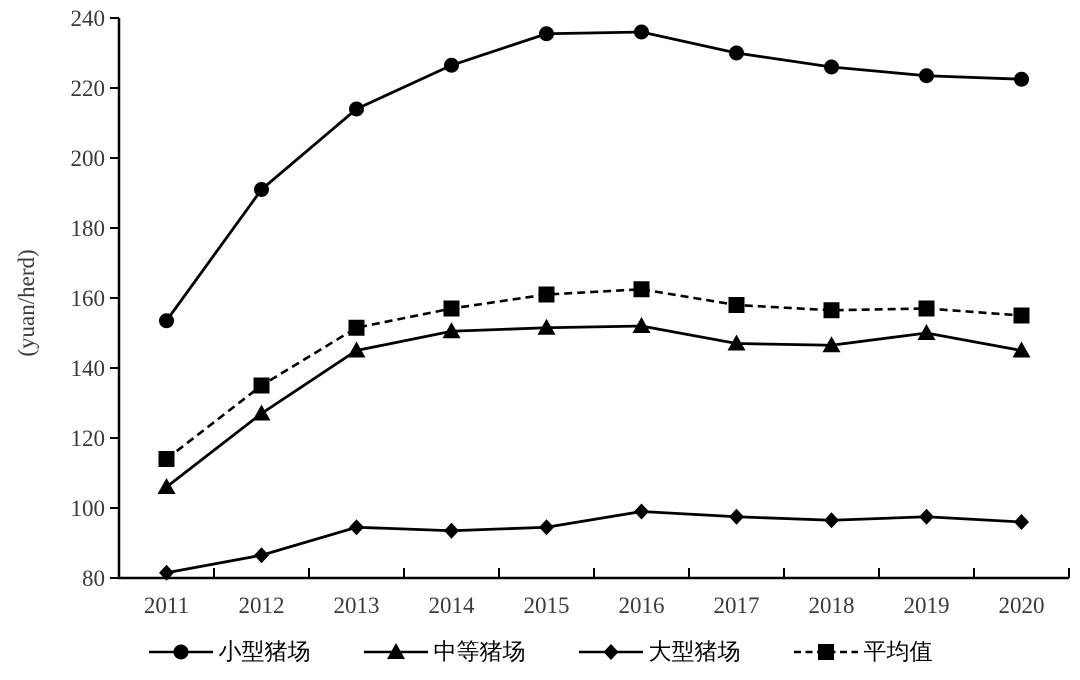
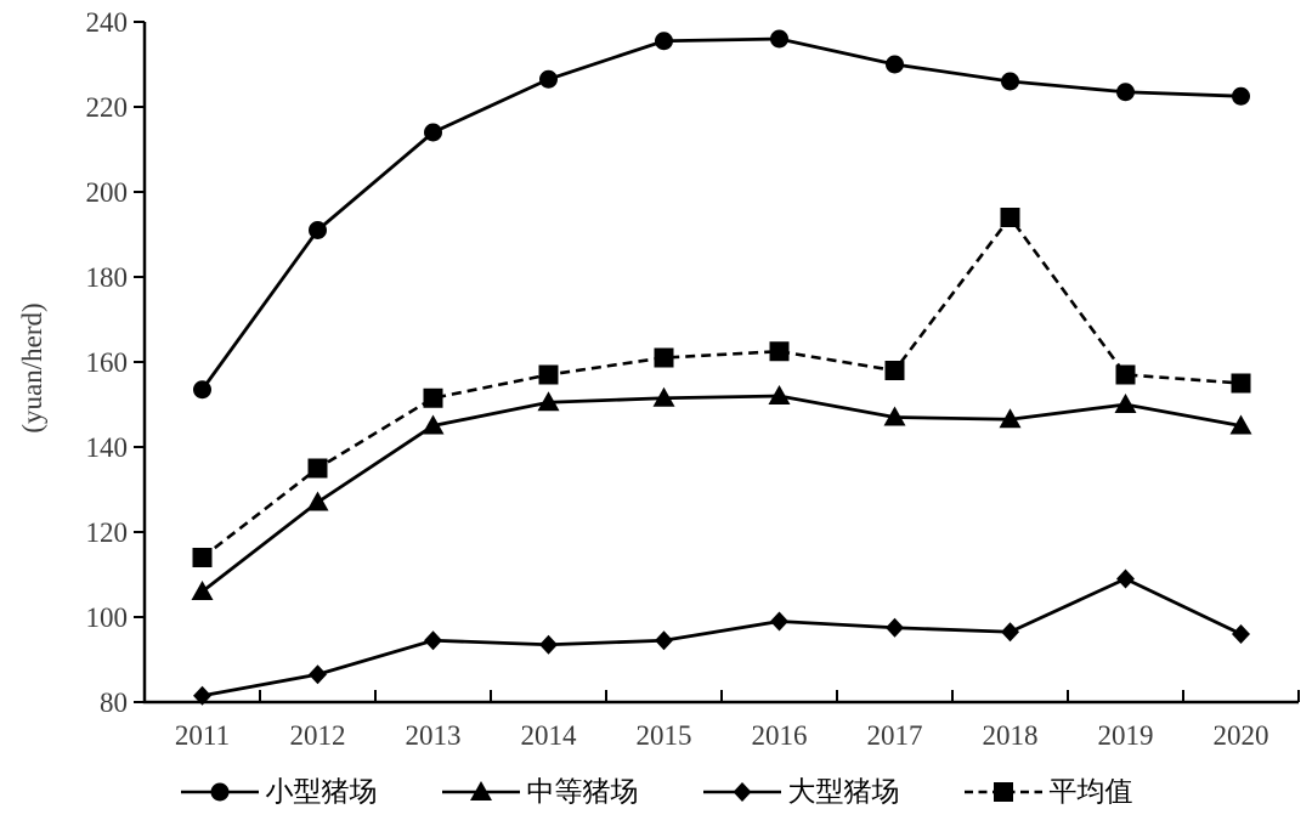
平均值/2018: 156 -> 194
大型猪场/2019: 98 -> 109
